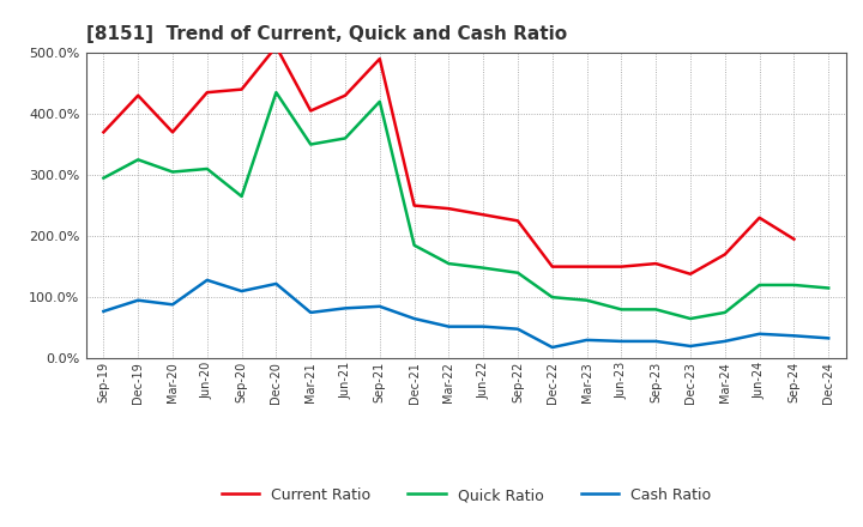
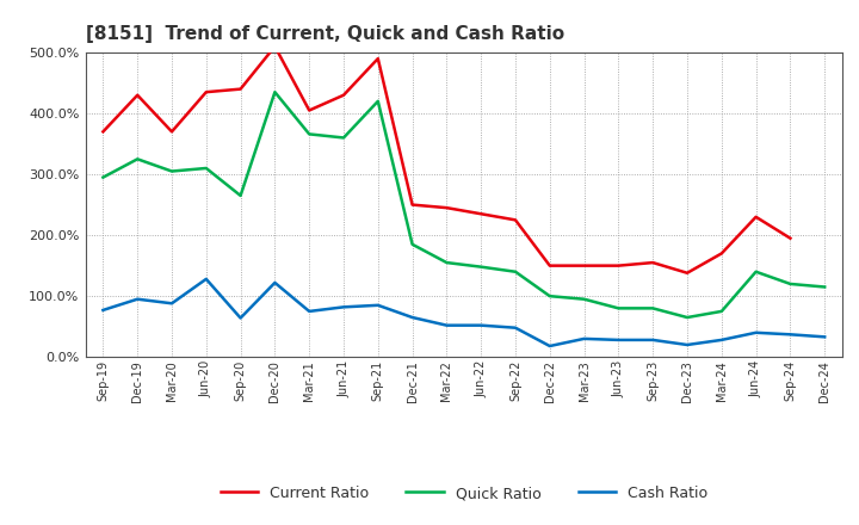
Cash Ratio/Sep-20: 110% -> 64%
Quick Ratio/Mar-21: 350% -> 366%
Quick Ratio/Jun-24: 120% -> 140%
